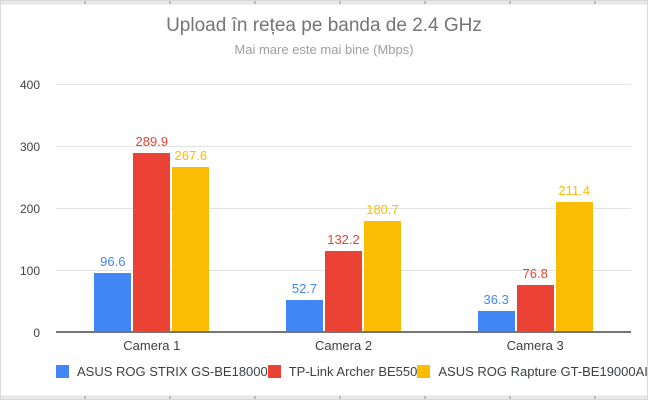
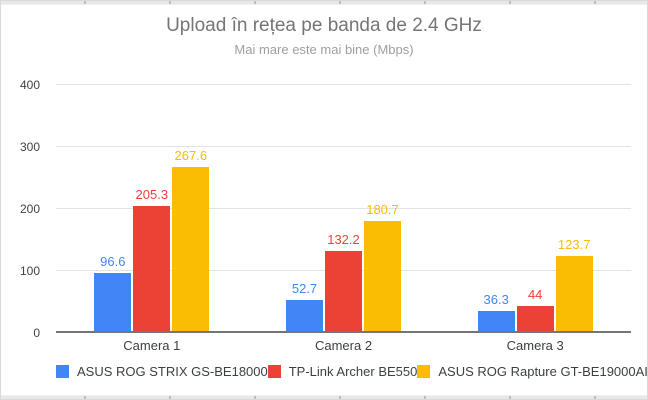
TP-Link Archer BE550/Camera 1: 289.9 -> 205.3
TP-Link Archer BE550/Camera 3: 76.8 -> 44
ASUS ROG Rapture GT-BE19000AI/Camera 3: 211.4 -> 123.7
